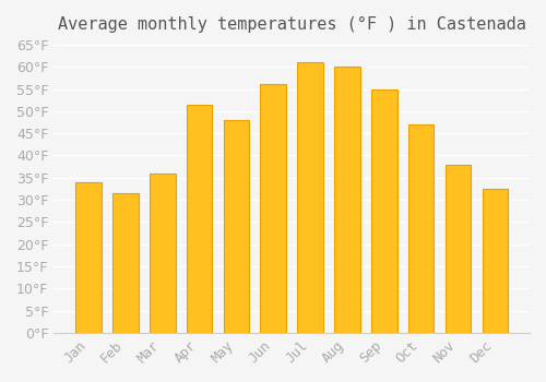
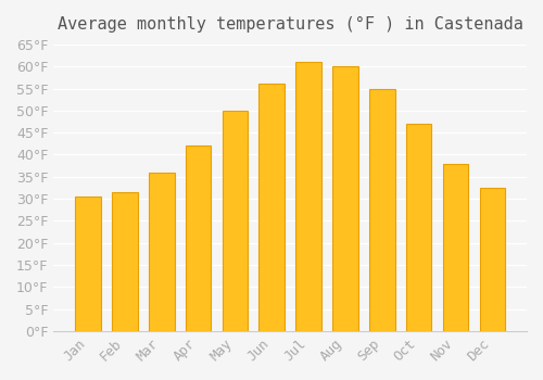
Jan: 34.0°F -> 30.5°F
Apr: 51.5°F -> 42.0°F
May: 48.0°F -> 50.0°F
